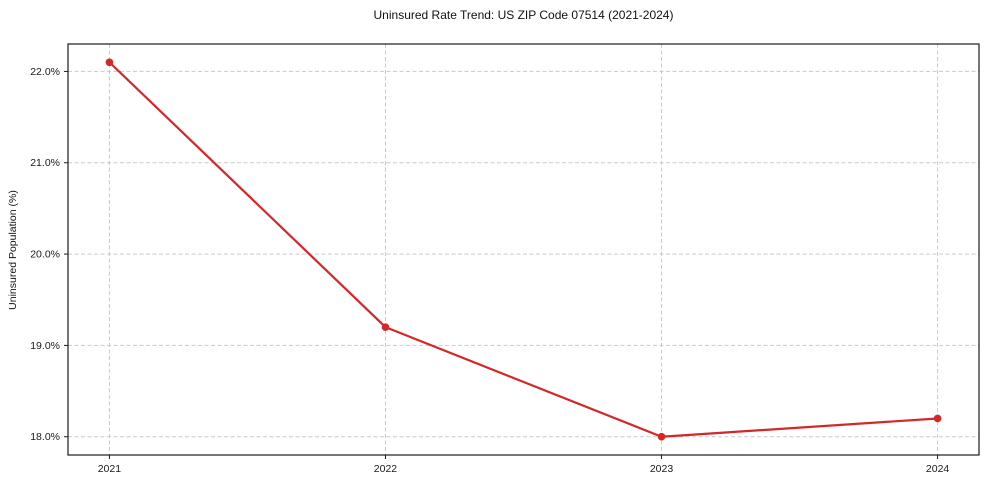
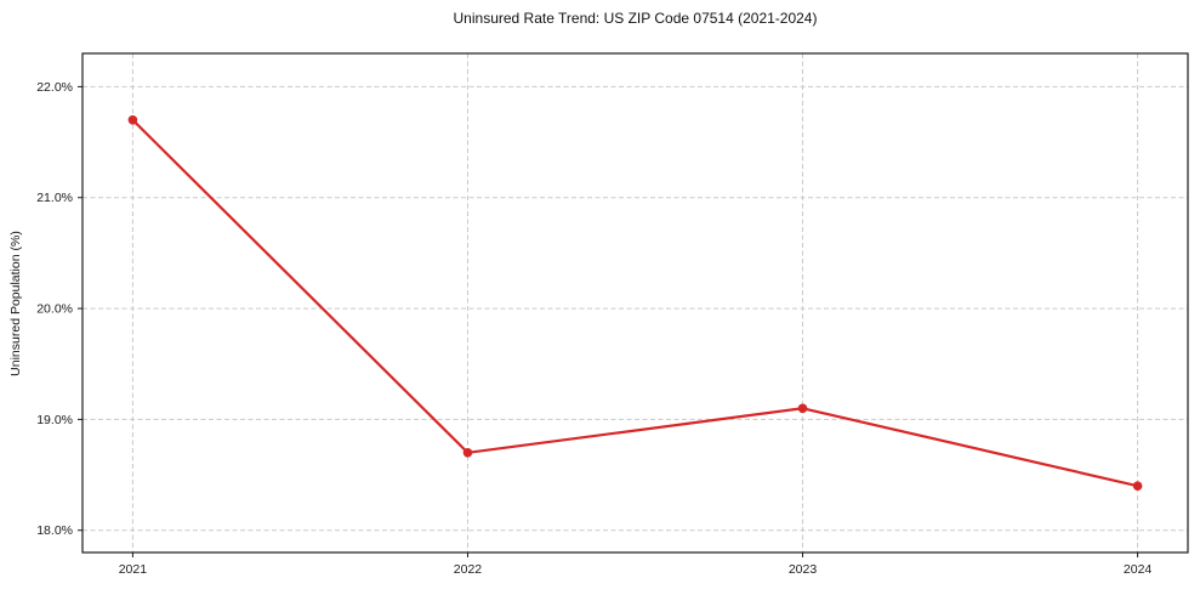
2021: 22.1% -> 21.7%
2022: 19.2% -> 18.7%
2023: 18.0% -> 19.1%
2024: 18.2% -> 18.4%
